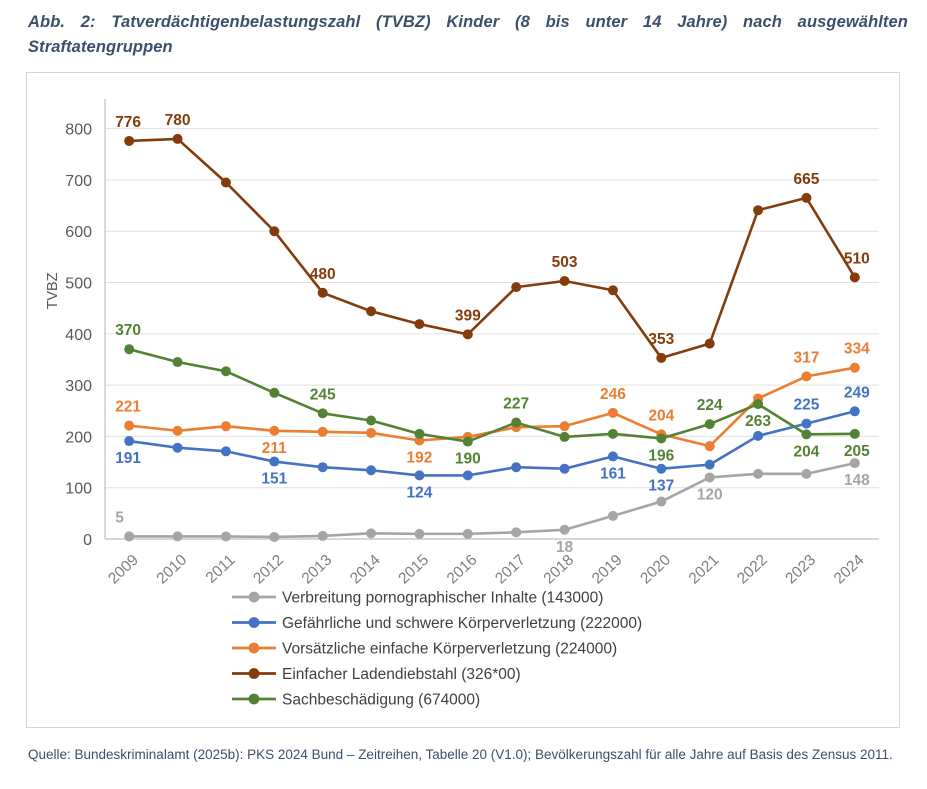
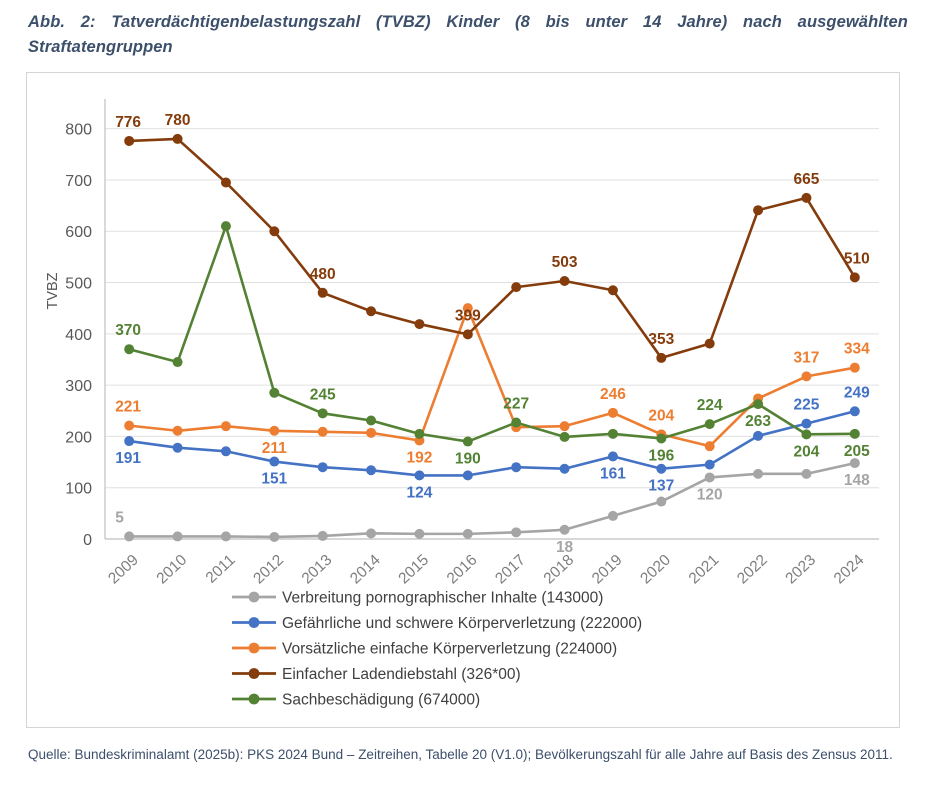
Sachbeschädigung (674000)/2011: 330 -> 610
Vorsätzliche einfache Körperverletzung (224000)/2016: 200 -> 450
